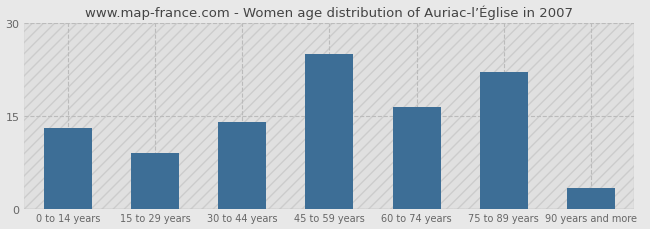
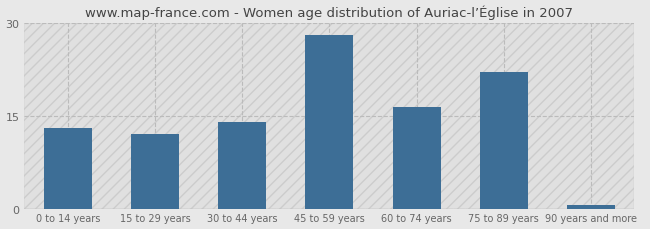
15 to 29 years: 9.0 -> 12.0
45 to 59 years: 25.0 -> 28.0
90 years and more: 3.4 -> 0.5
